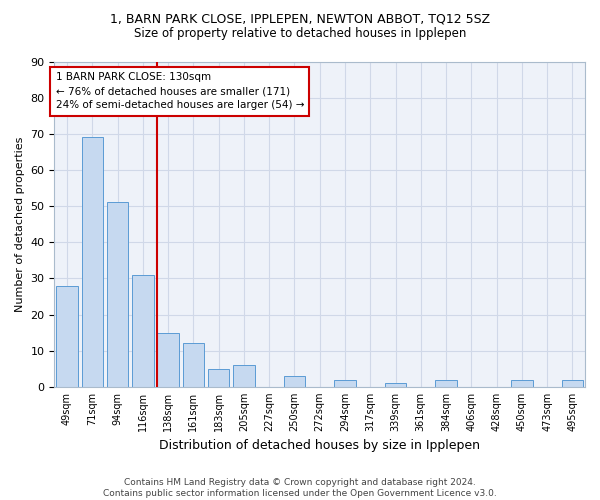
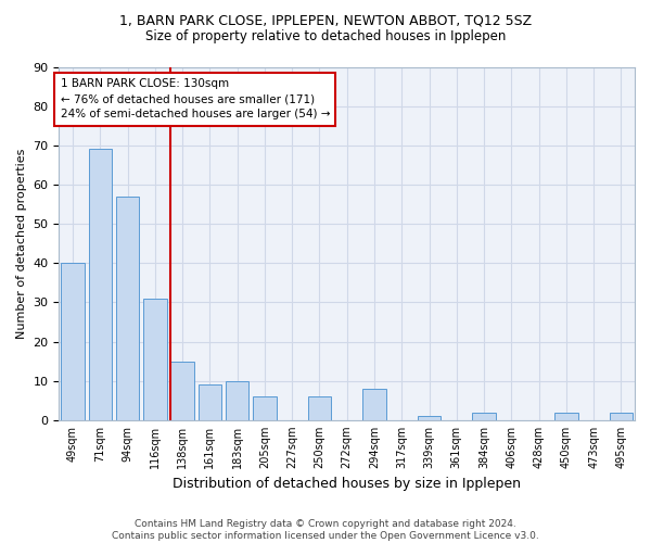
49sqm: 28 -> 40
94sqm: 51 -> 57
161sqm: 12 -> 9
183sqm: 5 -> 10
250sqm: 3 -> 6
294sqm: 2 -> 8
